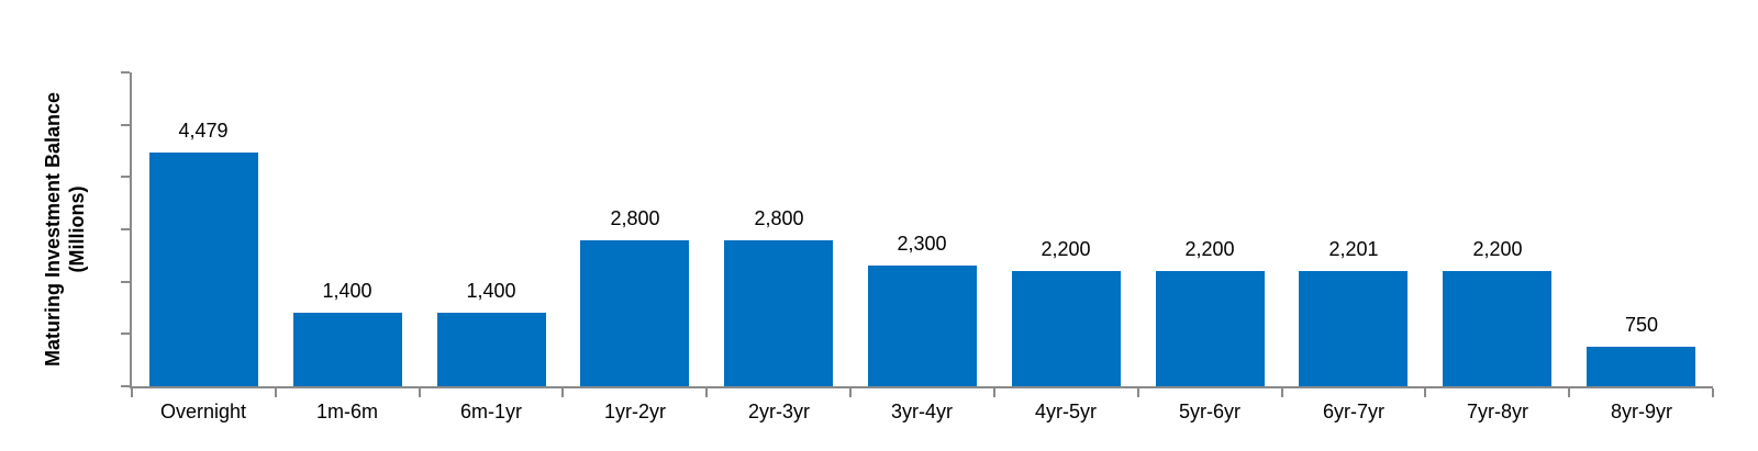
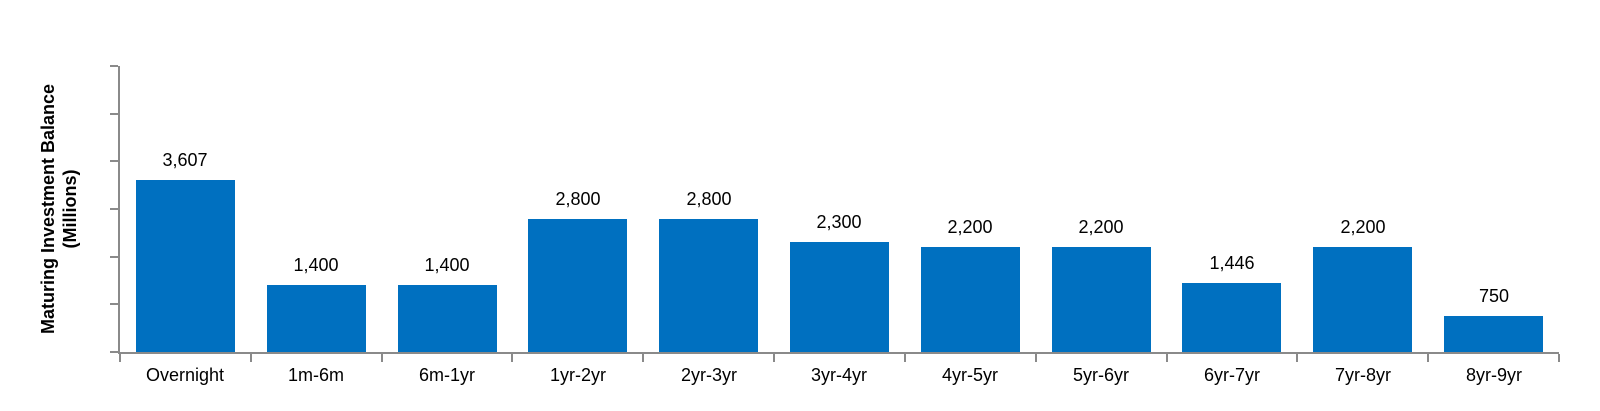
Overnight: 4,479 -> 3,607
6yr-7yr: 2,201 -> 1,446
